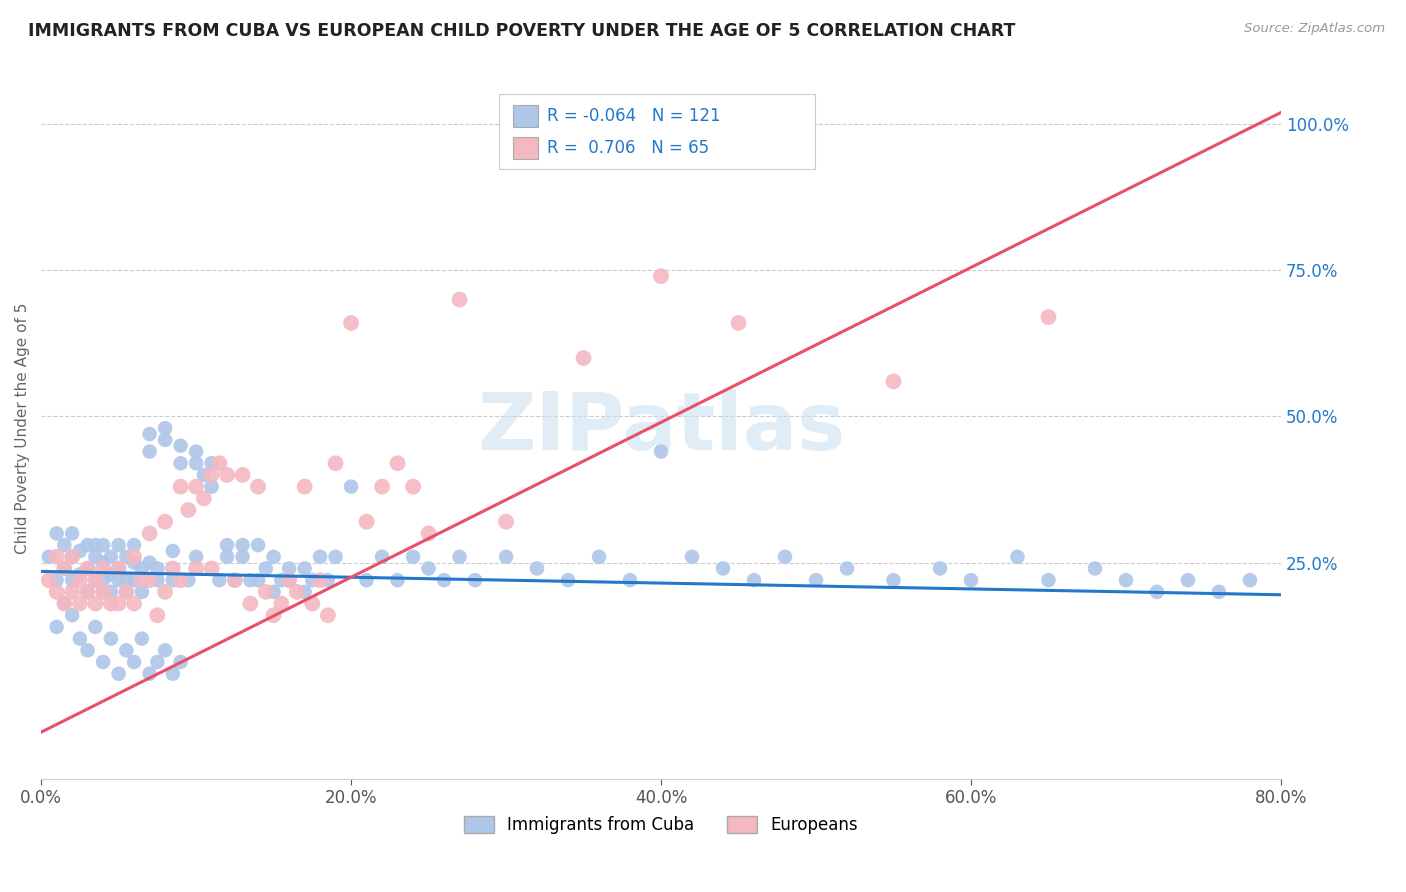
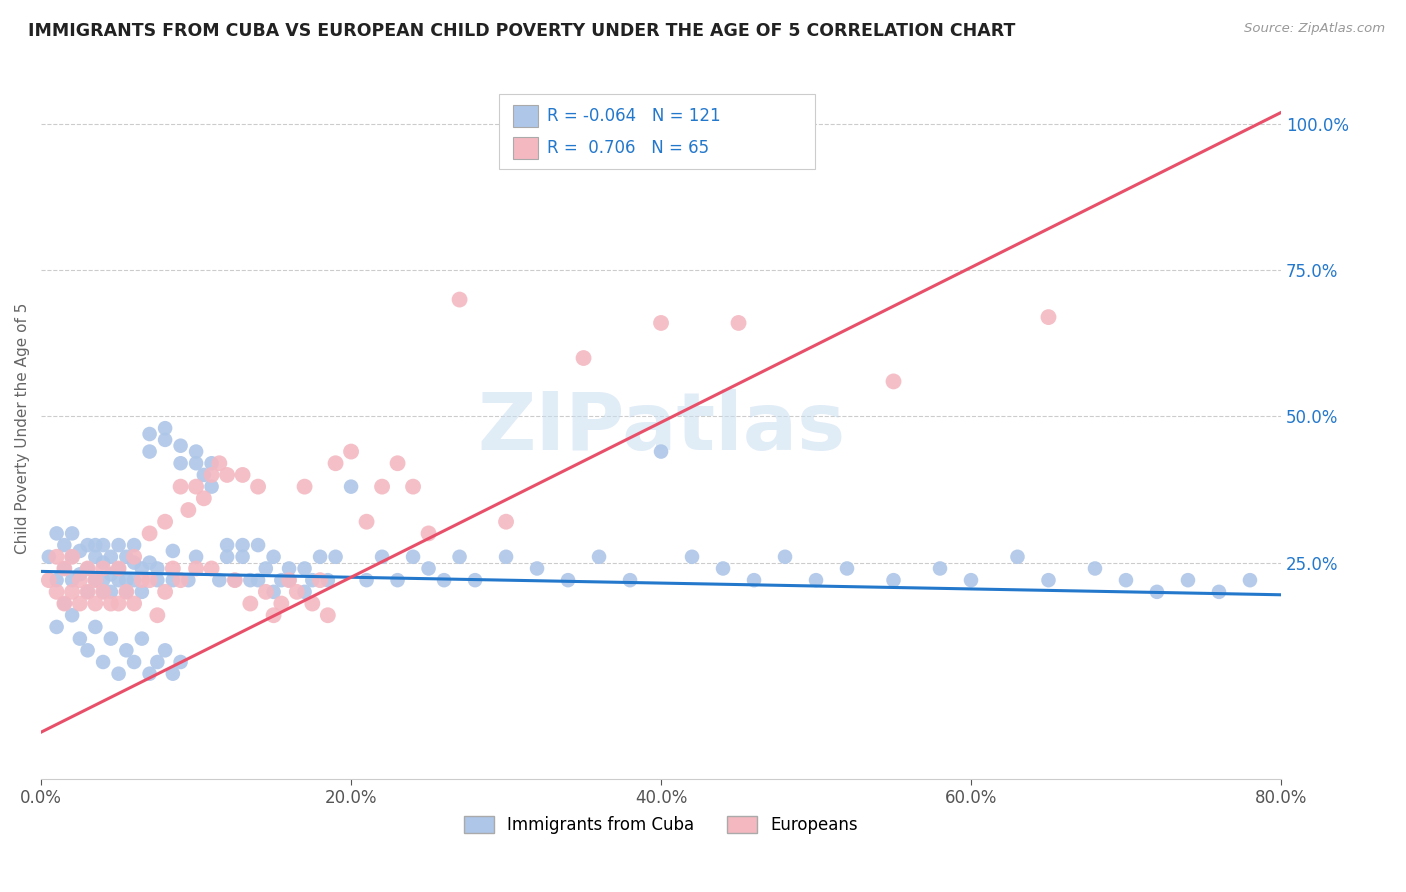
Europeans/20.0%: 66% -> 44%
Europeans/40.0%: 74% -> 66%
